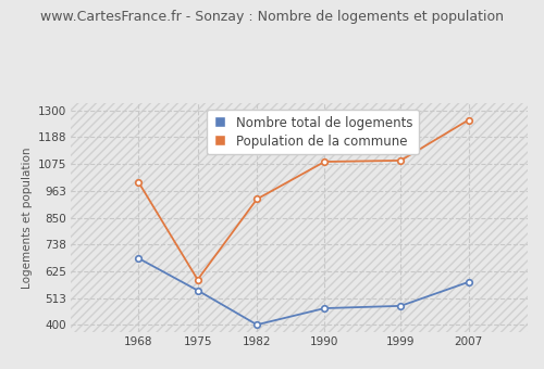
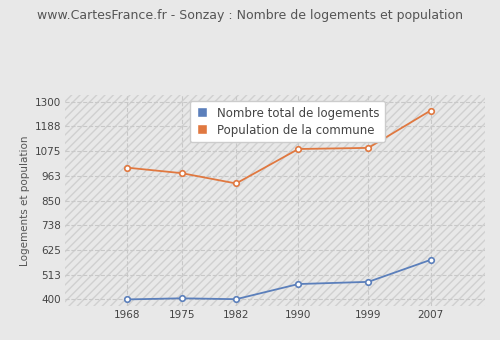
Nombre total de logements/1968: 680 -> 400
Nombre total de logements/1975: 545 -> 405
Population de la commune/1975: 590 -> 975
